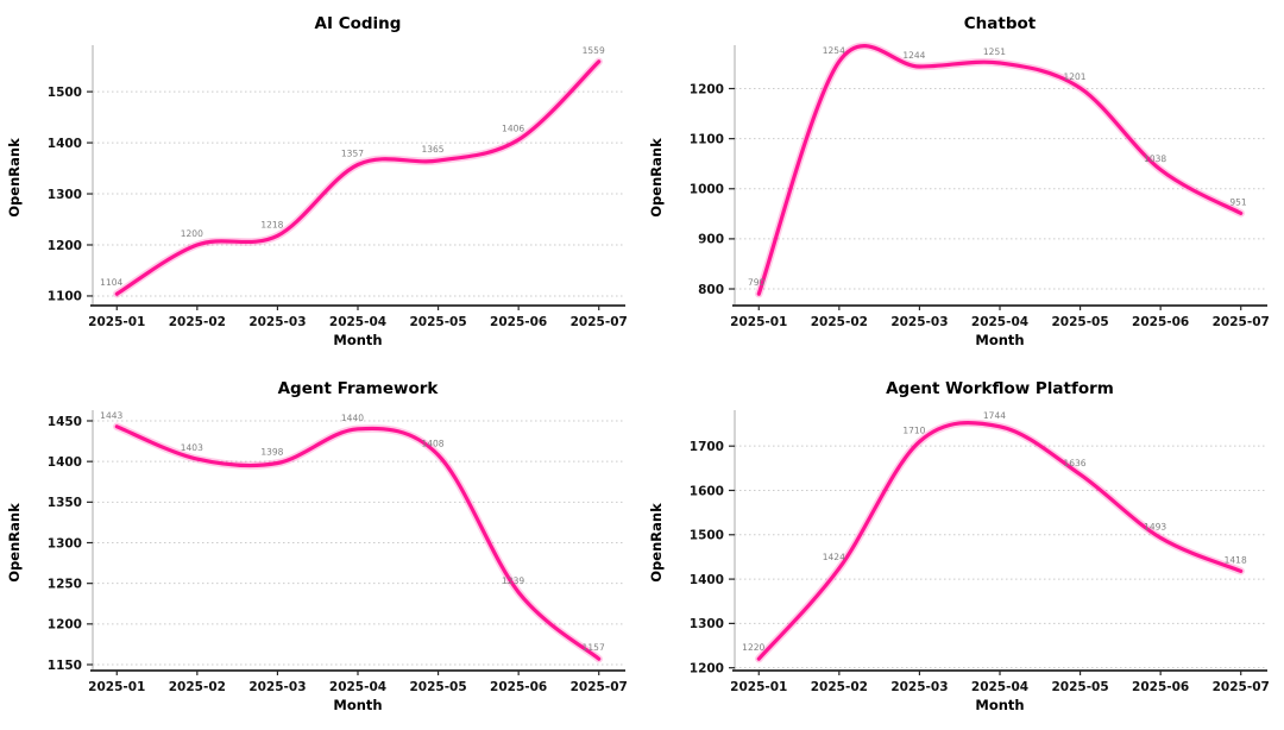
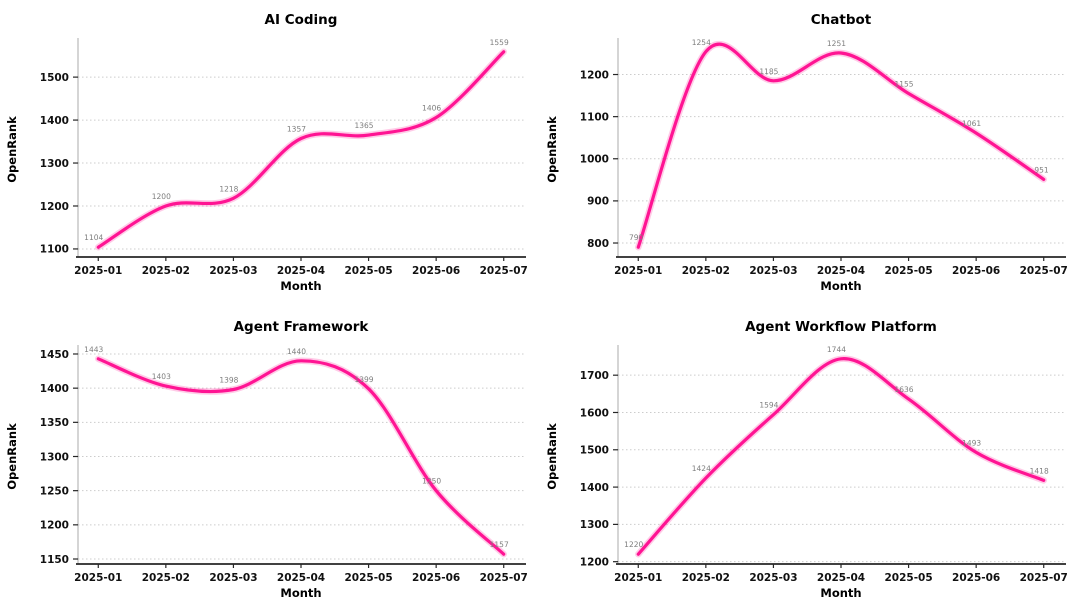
Chatbot/2025-03: 1244 -> 1185
Chatbot/2025-05: 1201 -> 1155
Chatbot/2025-06: 1038 -> 1061
Agent Framework/2025-05: 1408 -> 1399
Agent Framework/2025-06: 1239 -> 1250
Agent Workflow Platform/2025-03: 1710 -> 1594
